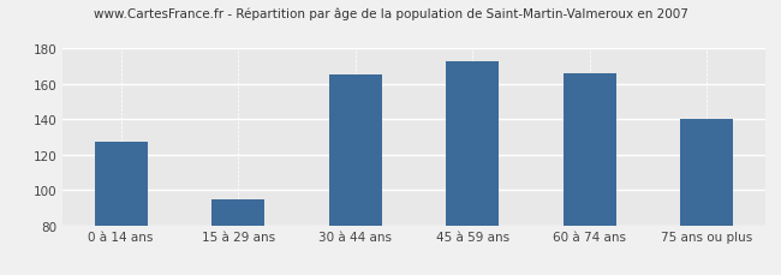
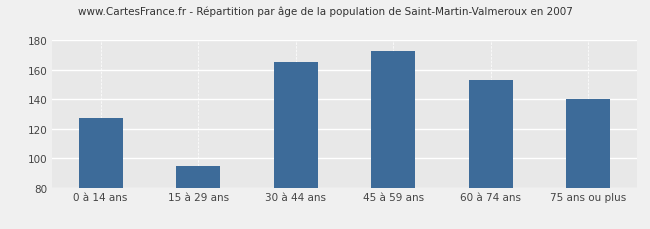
60 à 74 ans: 166 -> 153
